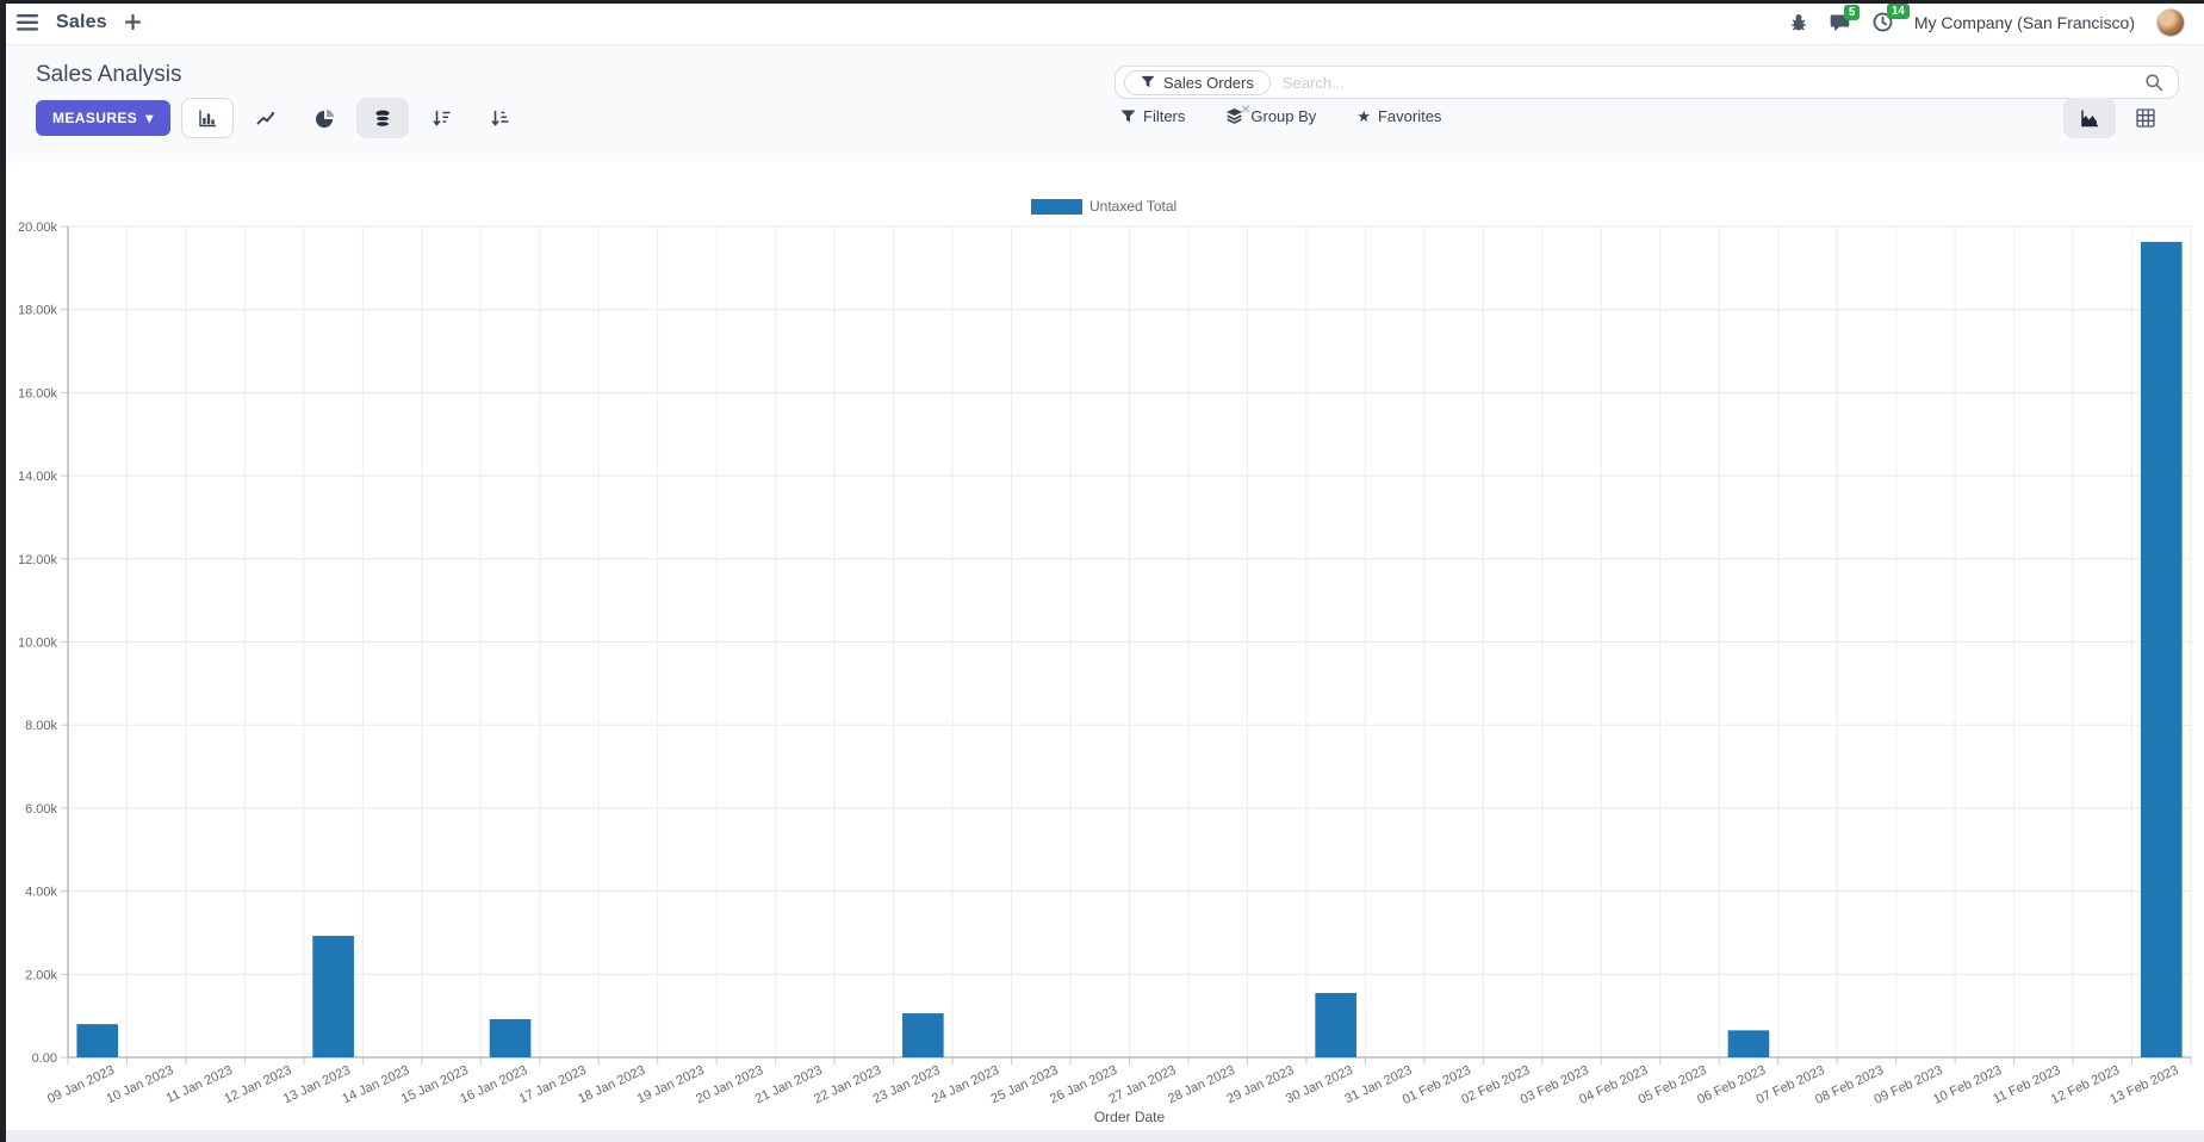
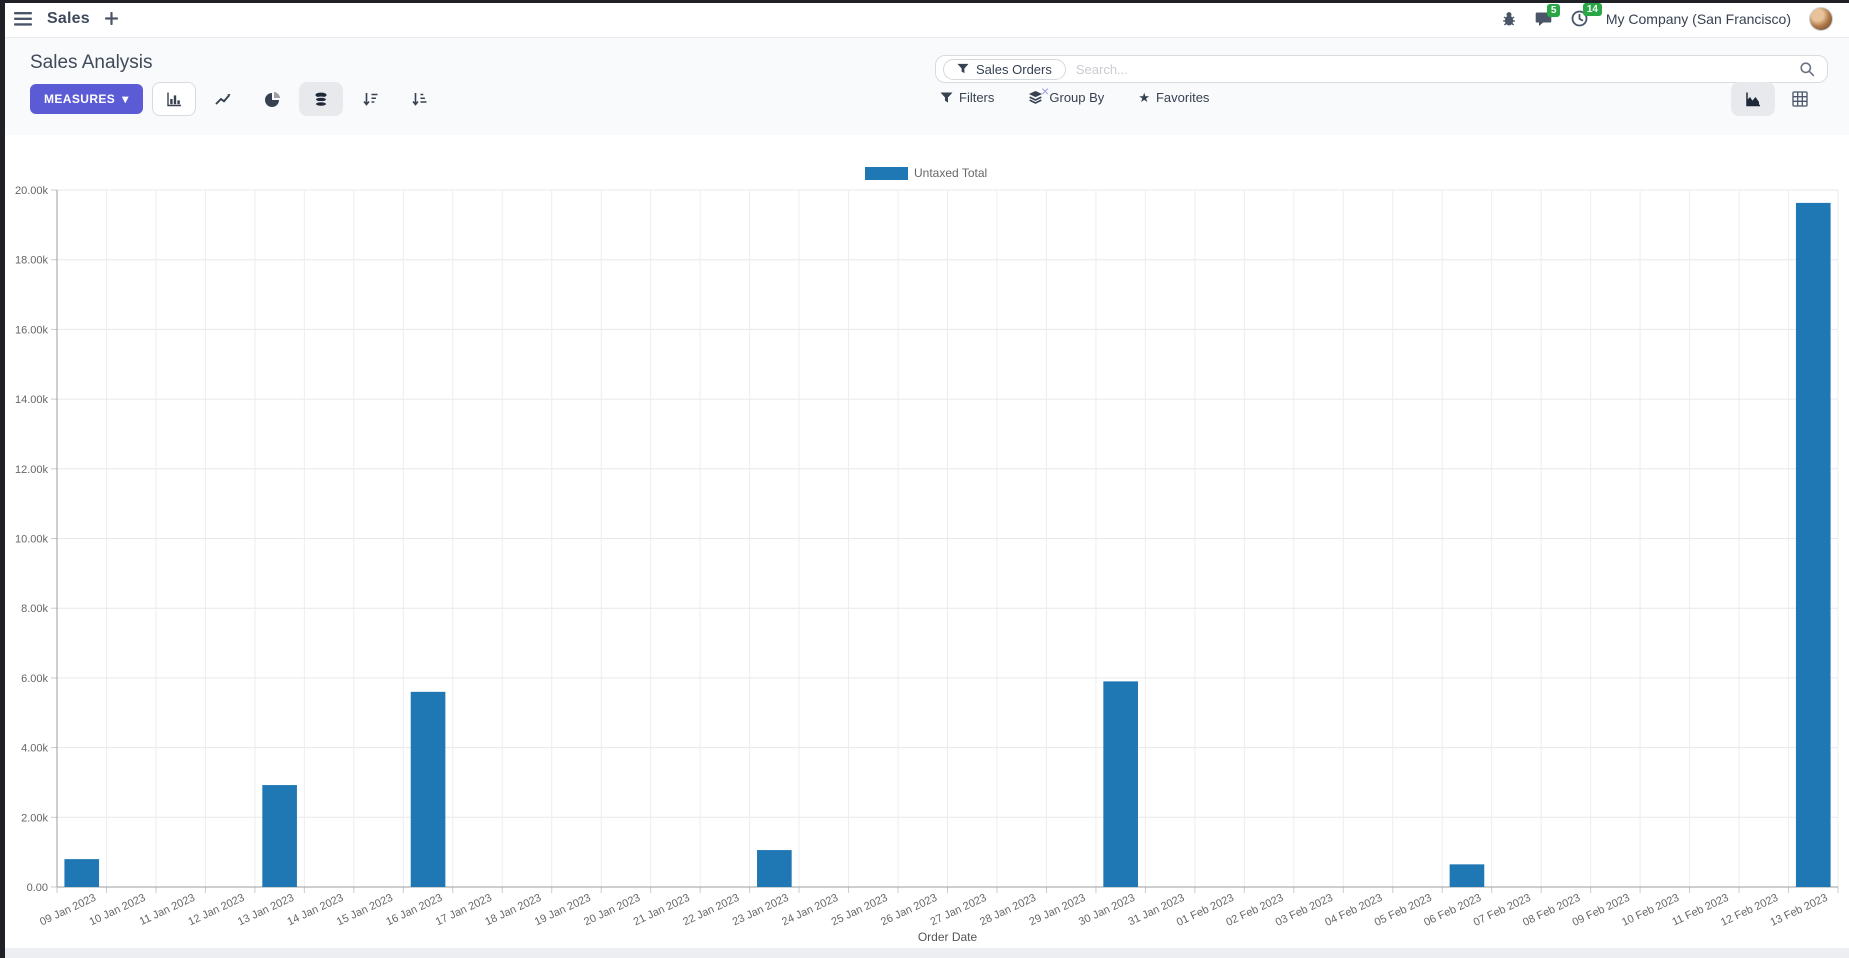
16 Jan 2023: 0.9k -> 5.6k
30 Jan 2023: 1.6k -> 5.9k
